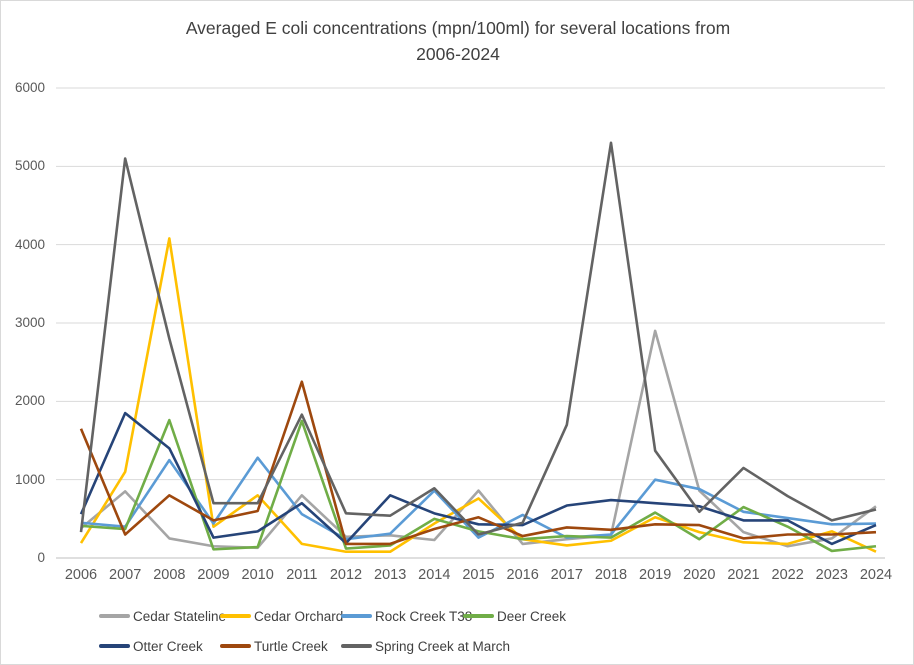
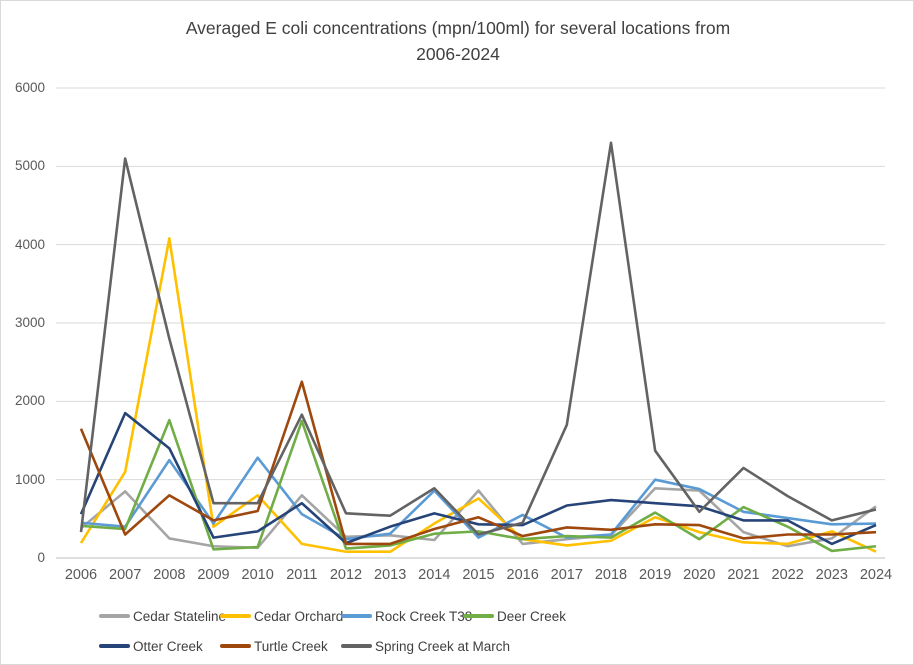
Otter Creek/2013: 800 -> 400
Deer Creek/2014: 500 -> 300
Cedar Stateline/2019: 2900 -> 900
